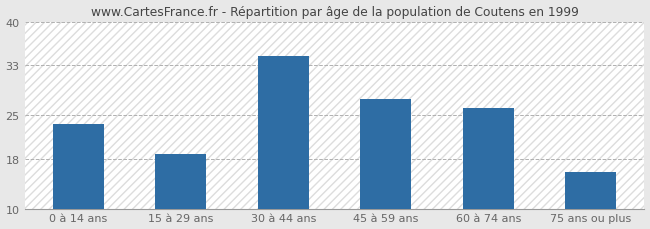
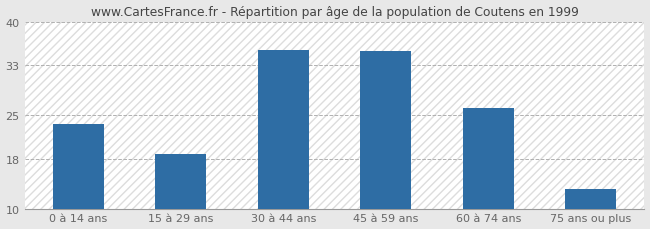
30 à 44 ans: 34.5 -> 35.4
45 à 59 ans: 27.5 -> 35.2
75 ans ou plus: 15.8 -> 13.2
